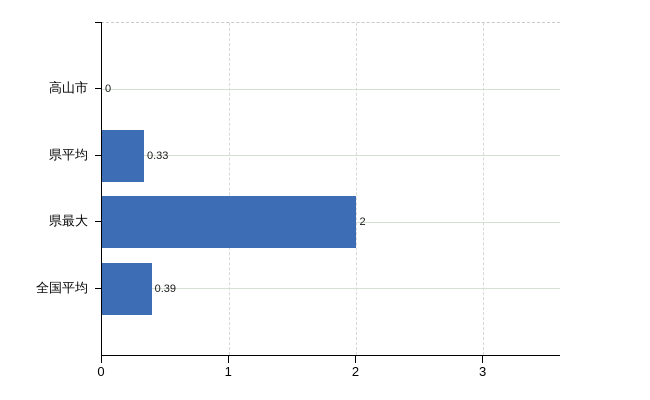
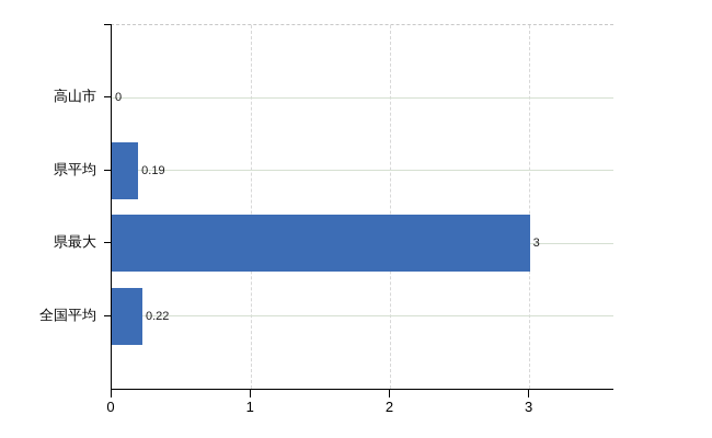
県平均: 0.33 -> 0.19
県最大: 2 -> 3
全国平均: 0.39 -> 0.22
